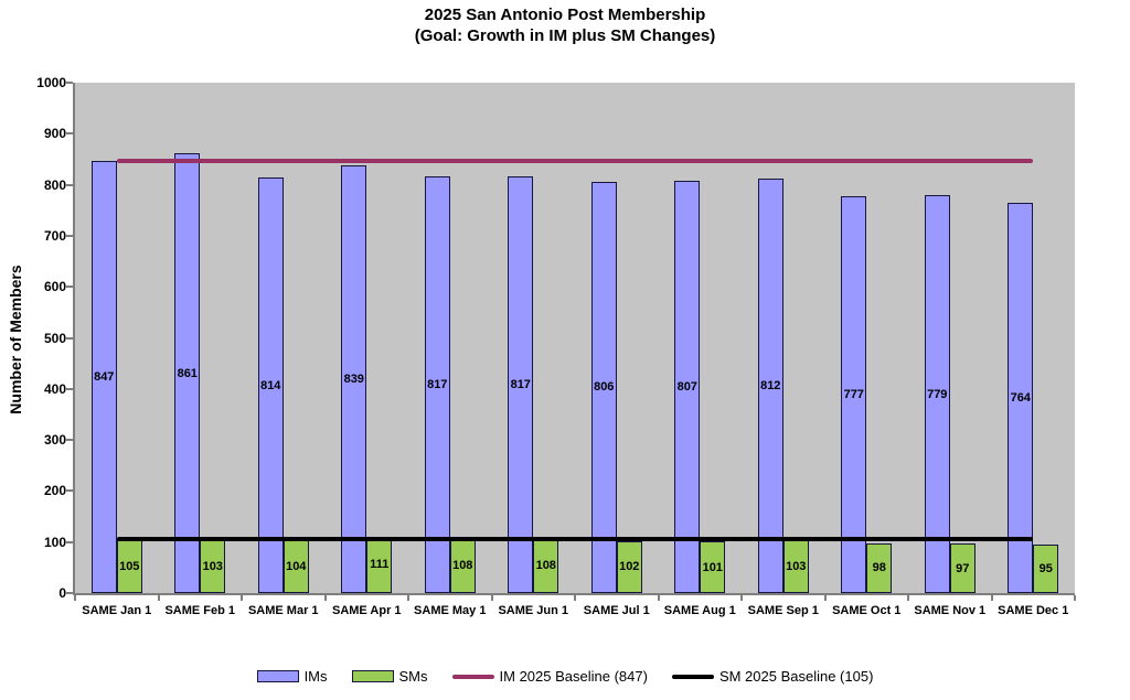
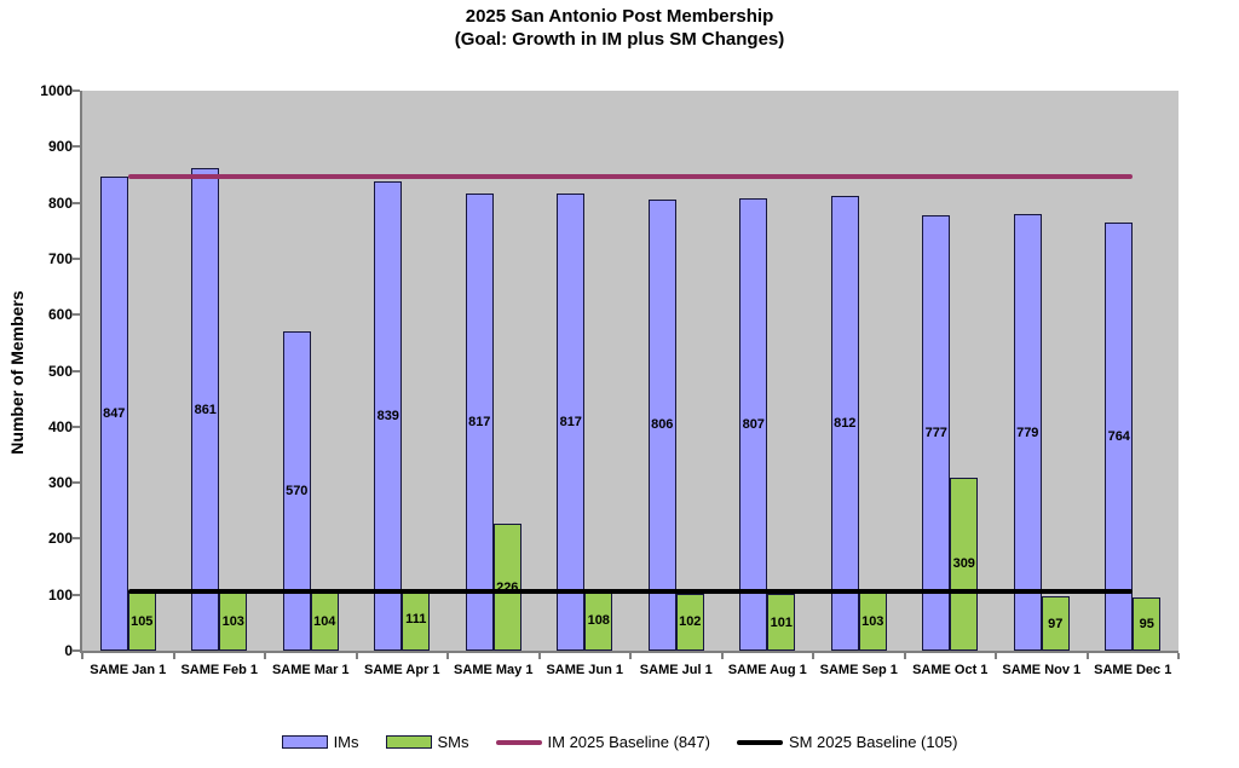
IMs/SAME Mar 1: 814 -> 570
SMs/SAME May 1: 108 -> 226
SMs/SAME Oct 1: 98 -> 309
